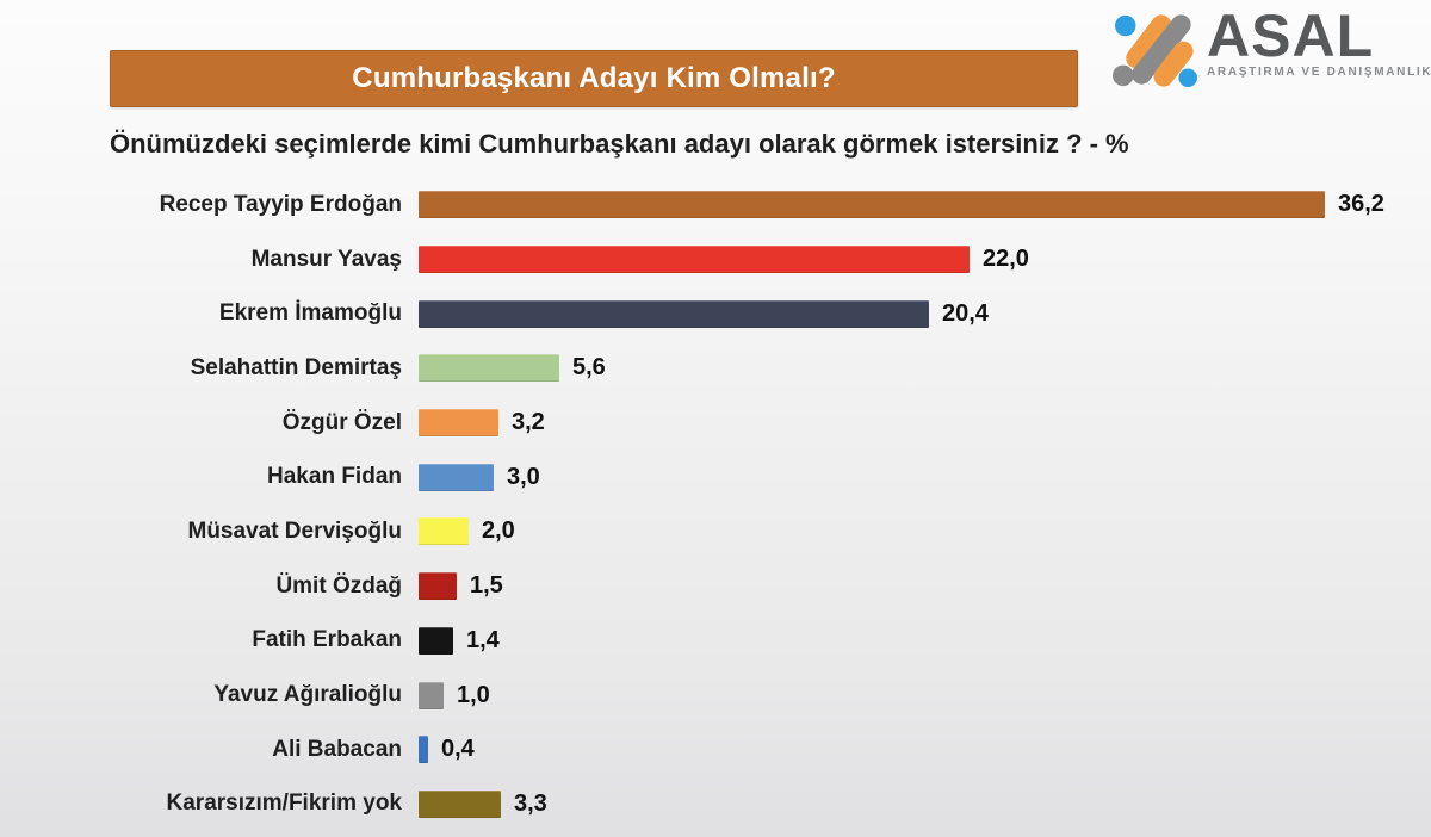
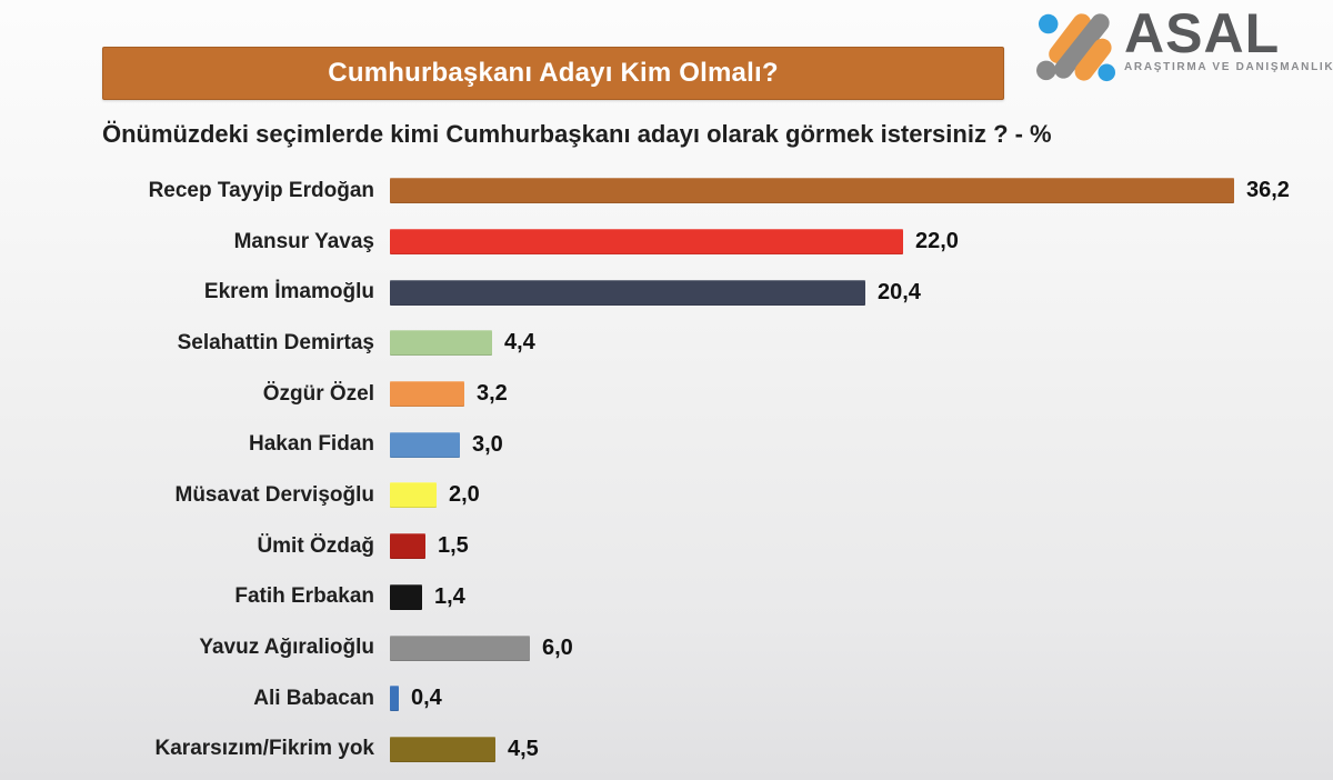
Selahattin Demirtaş: 5,6 -> 4,4
Yavuz Ağıralioğlu: 1,0 -> 6,0
Kararsızım/Fikrim yok: 3,3 -> 4,5
